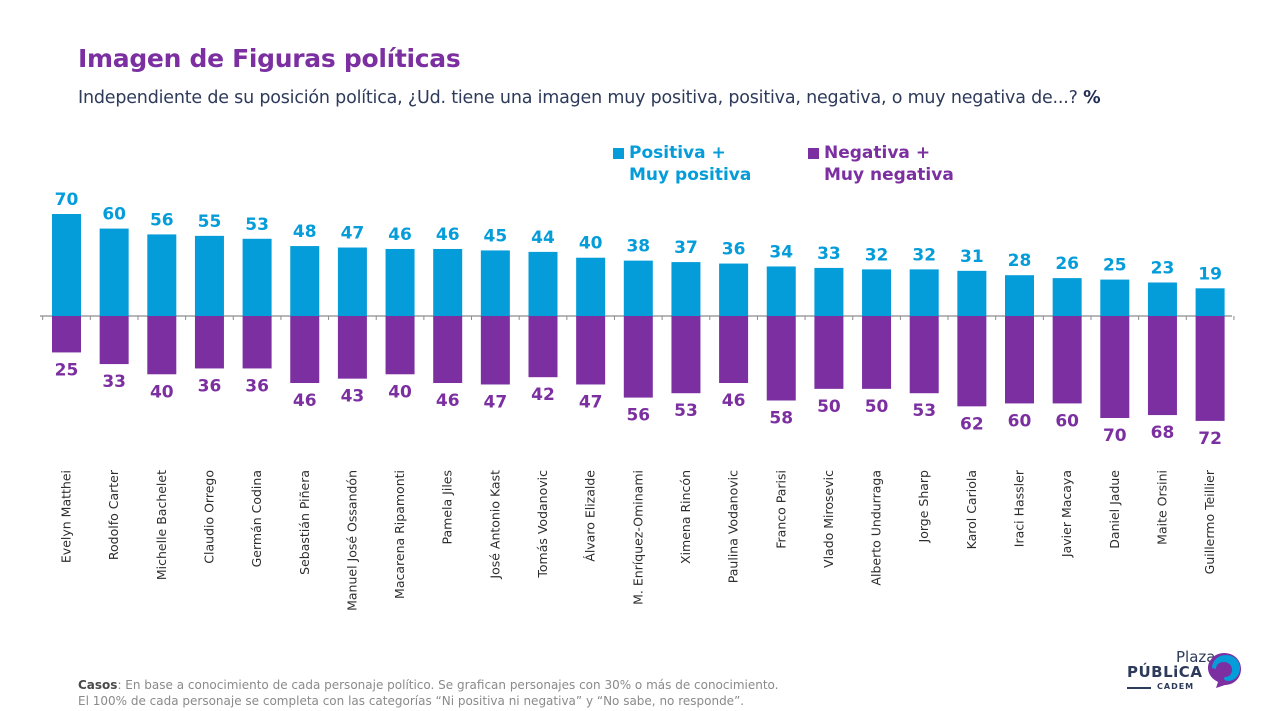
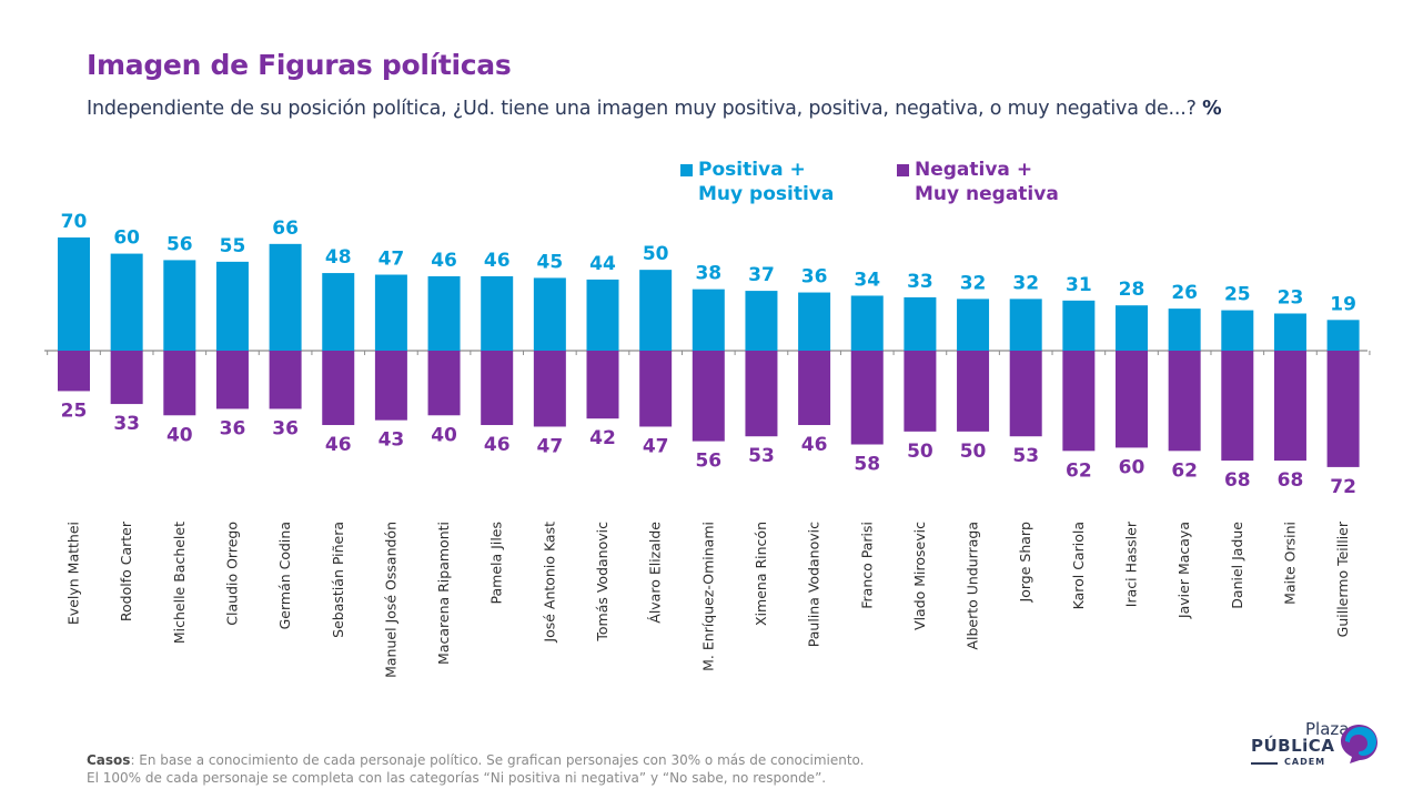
Positiva + Muy positiva/Germán Codina: 53 -> 66
Positiva + Muy positiva/Álvaro Elizalde: 40 -> 50
Negativa + Muy negativa/Javier Macaya: 60 -> 62
Negativa + Muy negativa/Daniel Jadue: 70 -> 68
